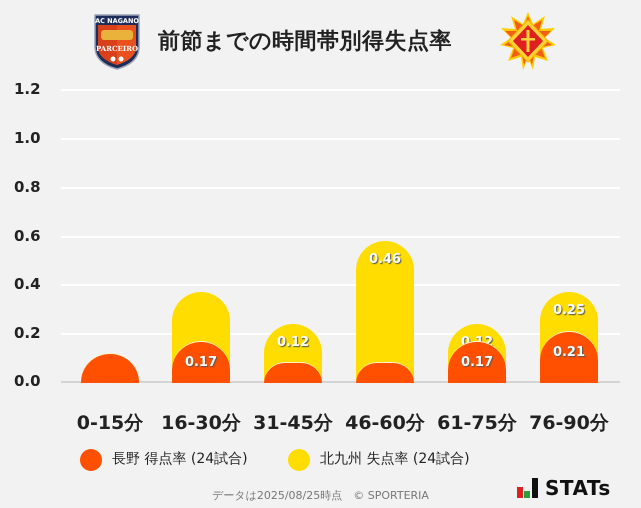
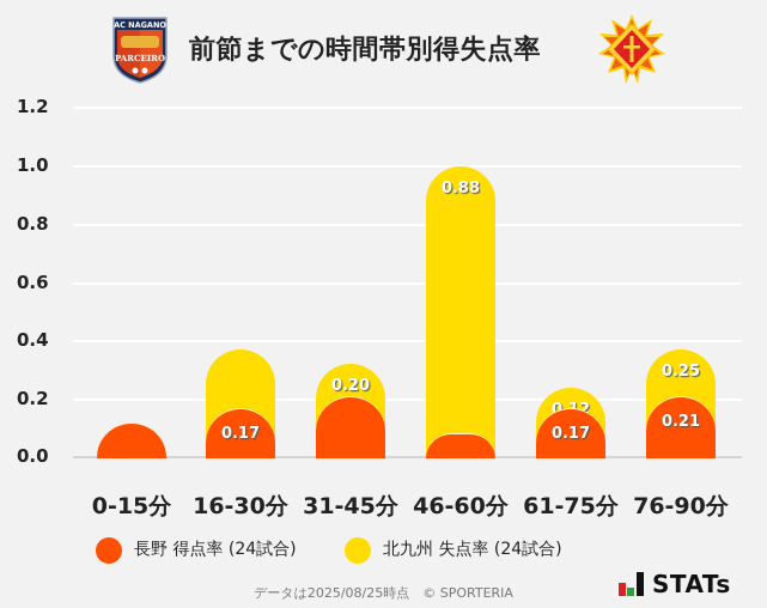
長野 得点率 (24試合)/31-45分: 0.04 -> 0.21
北九州 失点率 (24試合)/31-45分: 0.12 -> 0.20
北九州 失点率 (24試合)/46-60分: 0.46 -> 0.88
